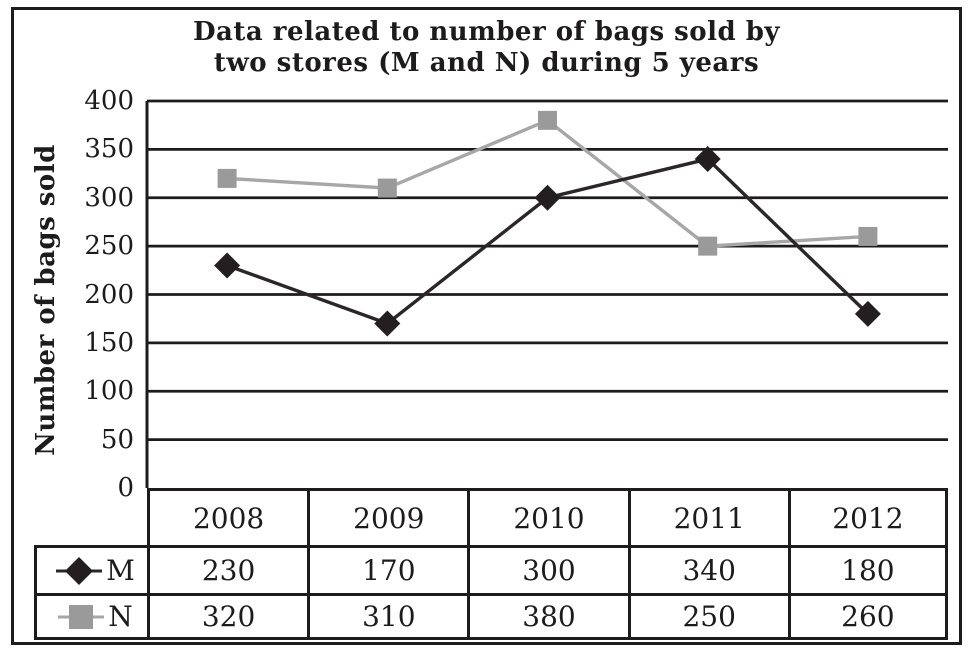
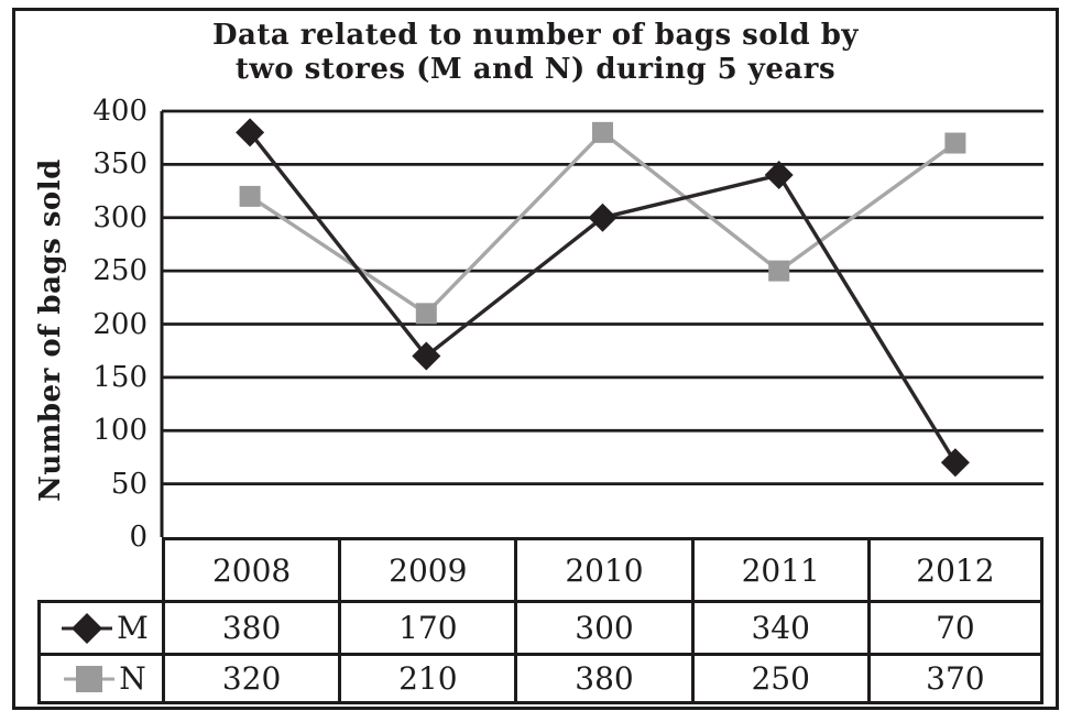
M/2008: 230 -> 380
N/2009: 310 -> 210
M/2012: 180 -> 70
N/2012: 260 -> 370
